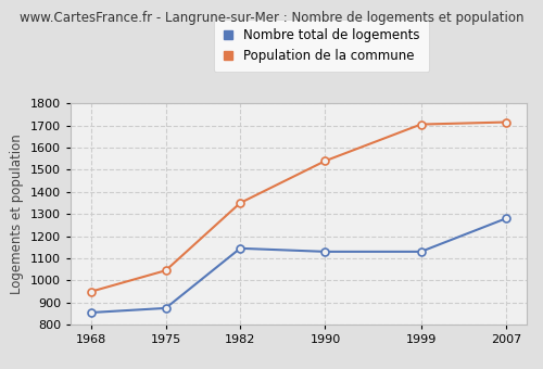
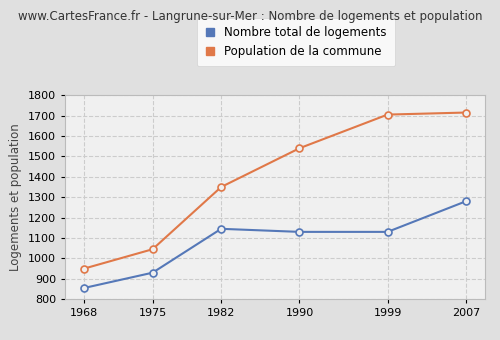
Nombre total de logements/1975: 875 -> 930
